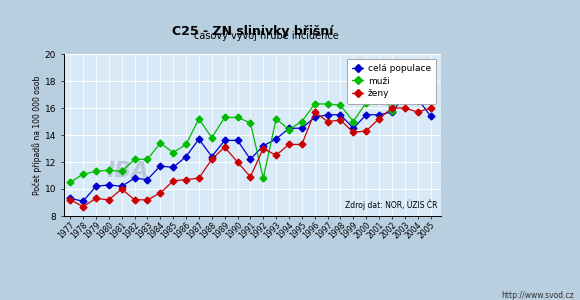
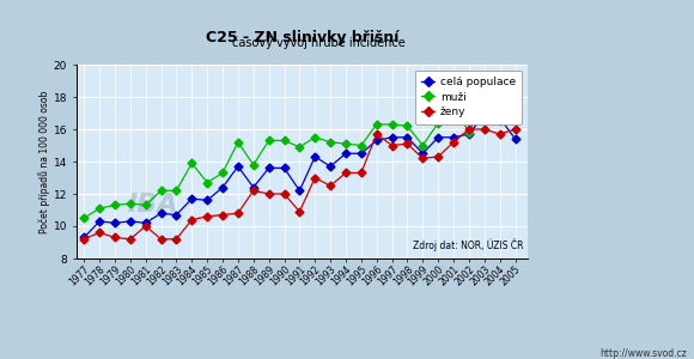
celá populace/1978: 9.1 -> 10.3
ženy/1978: 8.7 -> 9.6
muži/1984: 13.4 -> 13.9
ženy/1984: 9.7 -> 10.4
ženy/1989: 13.1 -> 12.0
celá populace/1992: 13.2 -> 14.3
muži/1992: 10.8 -> 15.5
muži/1994: 14.4 -> 15.1
